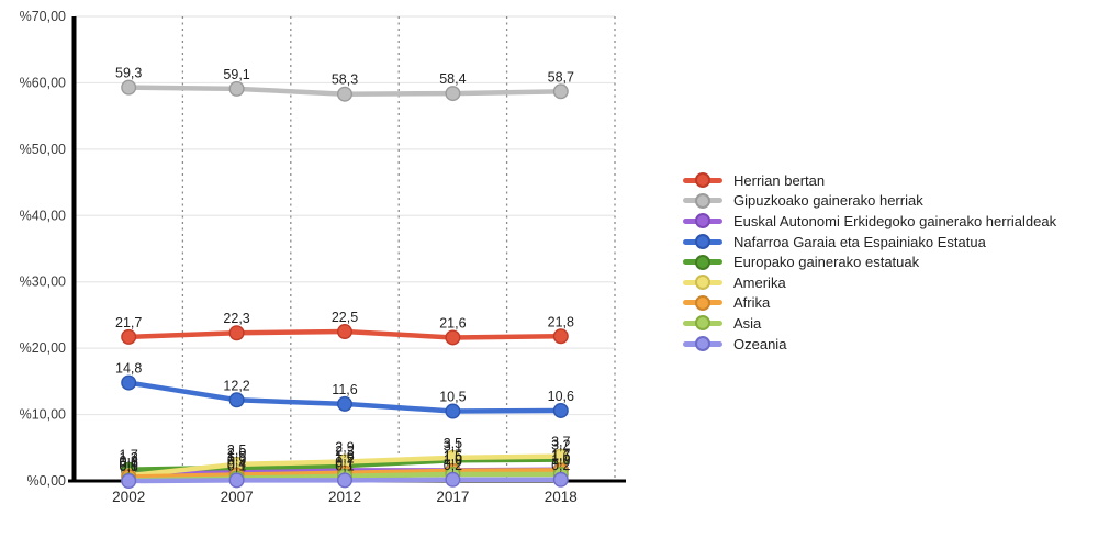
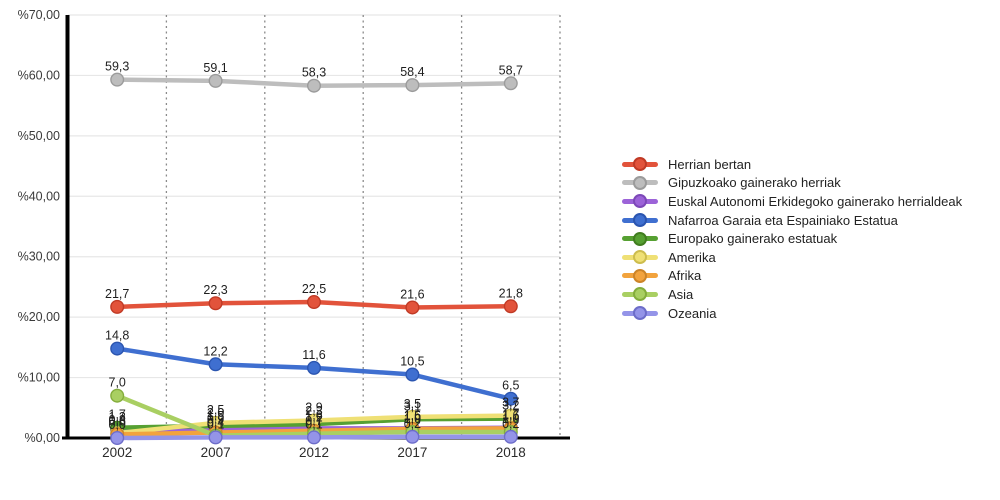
Asia/2002: 0,1 -> 7,0
Nafarroa Garaia eta Espainiako Estatua/2018: 10,6 -> 6,5
